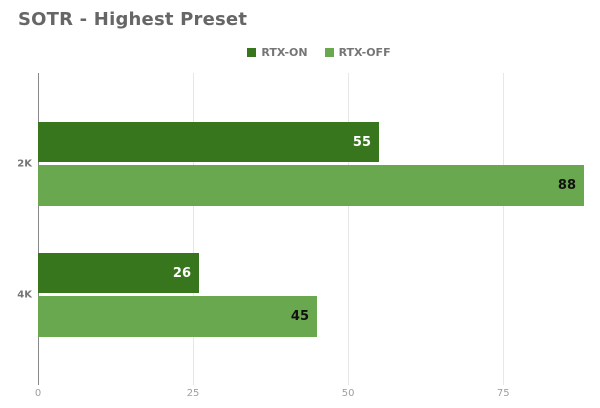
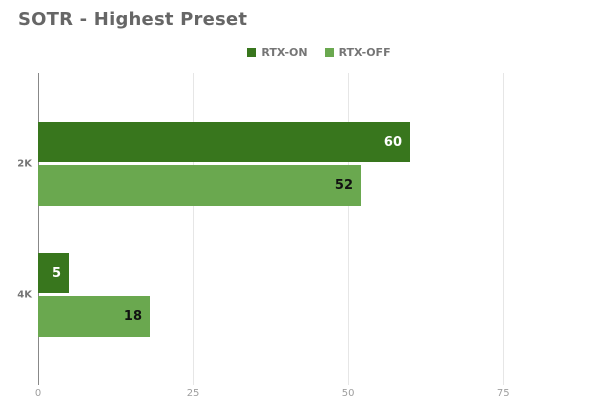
RTX-ON/2K: 55 -> 60
RTX-OFF/2K: 88 -> 52
RTX-ON/4K: 26 -> 5
RTX-OFF/4K: 45 -> 18
